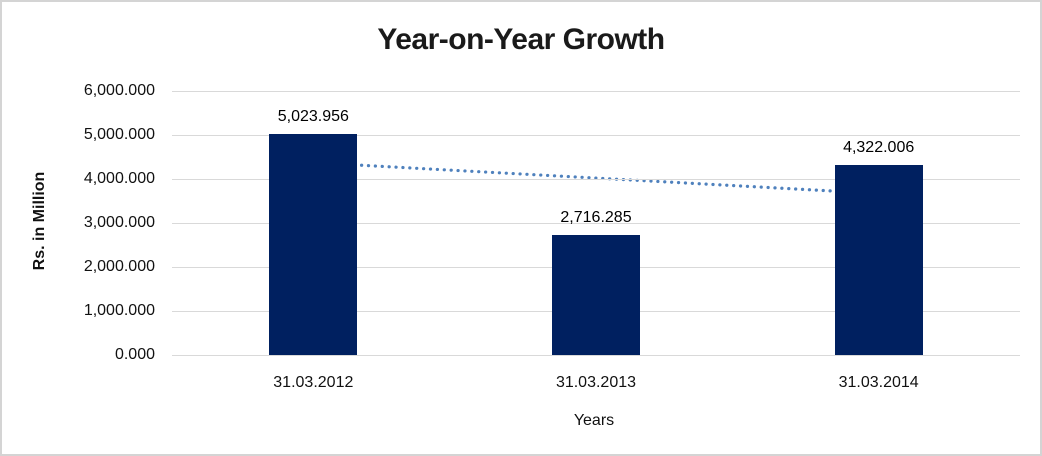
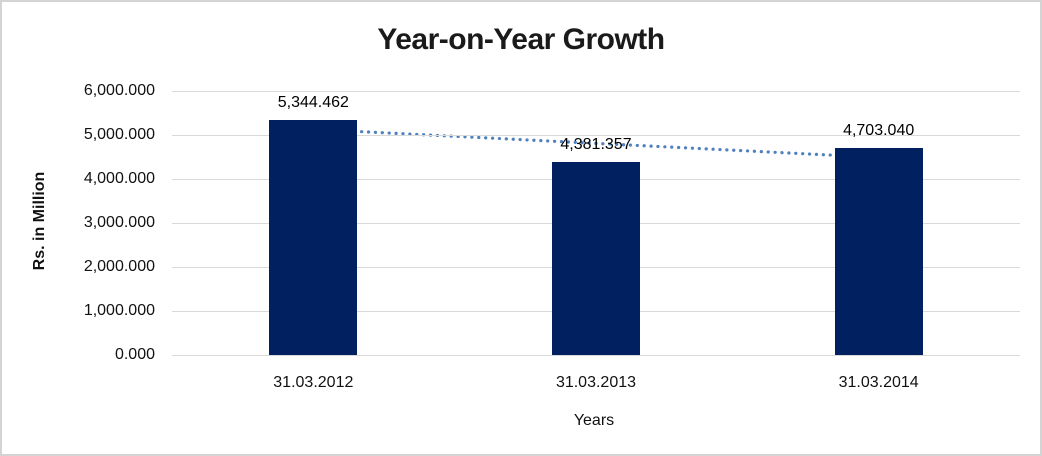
31.03.2012: 5,023.956 -> 5,344.462
31.03.2013: 2,716.285 -> 4,381.357
31.03.2014: 4,322.006 -> 4,703.040
